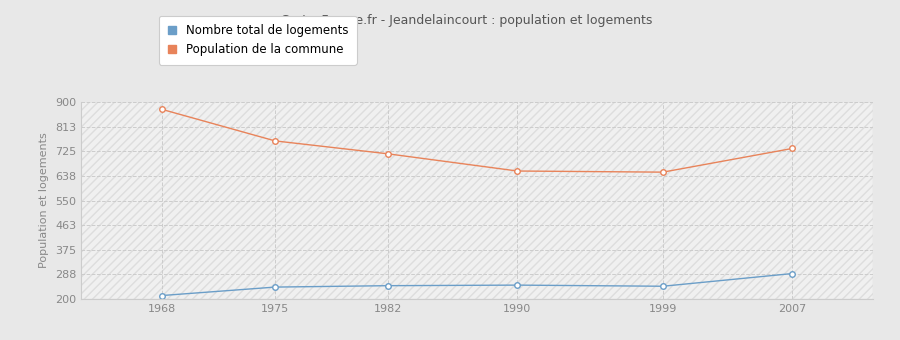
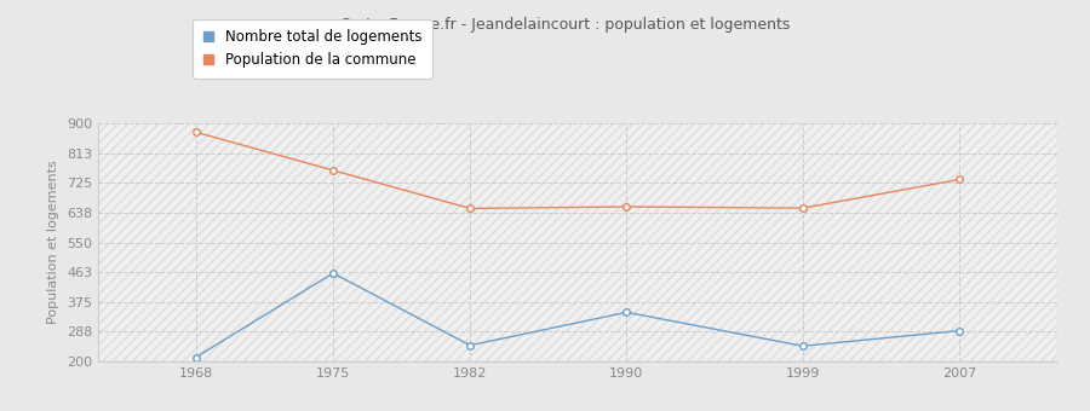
Nombre total de logements/1975: 243 -> 460
Population de la commune/1982: 716 -> 650
Nombre total de logements/1990: 250 -> 345
